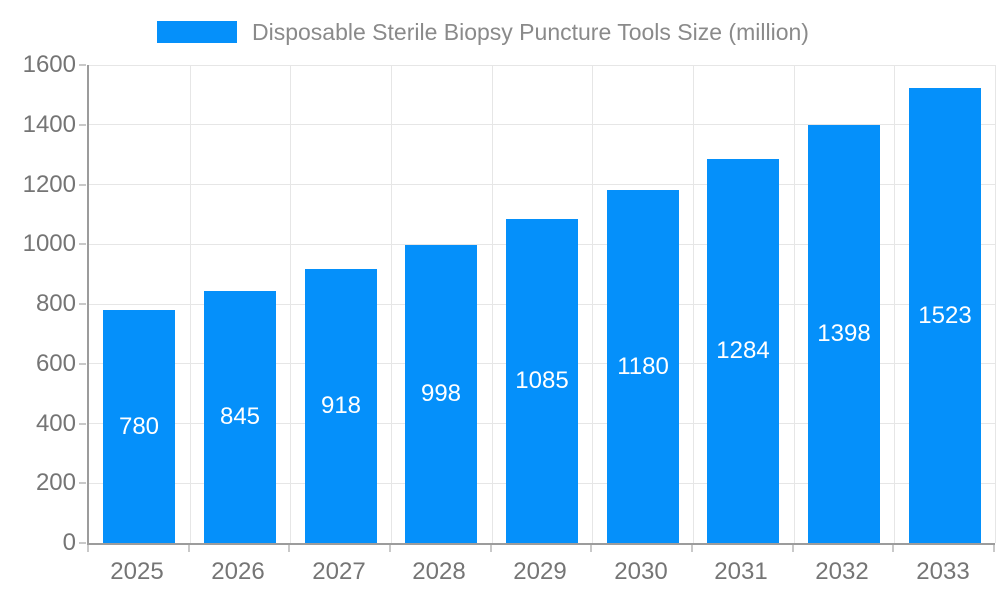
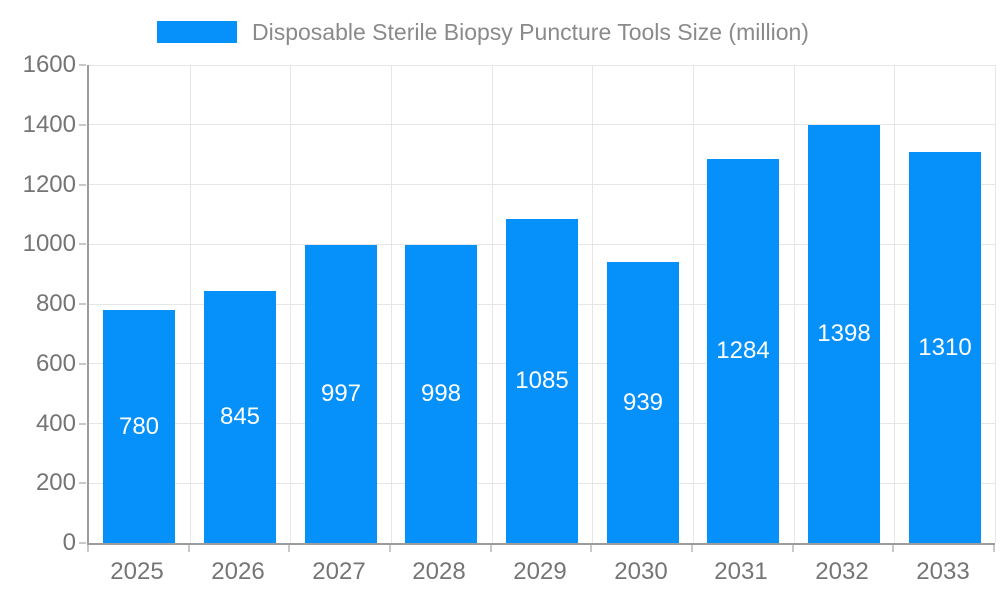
2027: 918 -> 997
2030: 1180 -> 939
2033: 1523 -> 1310
